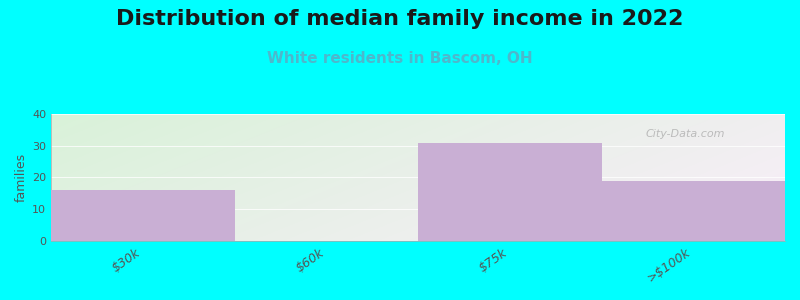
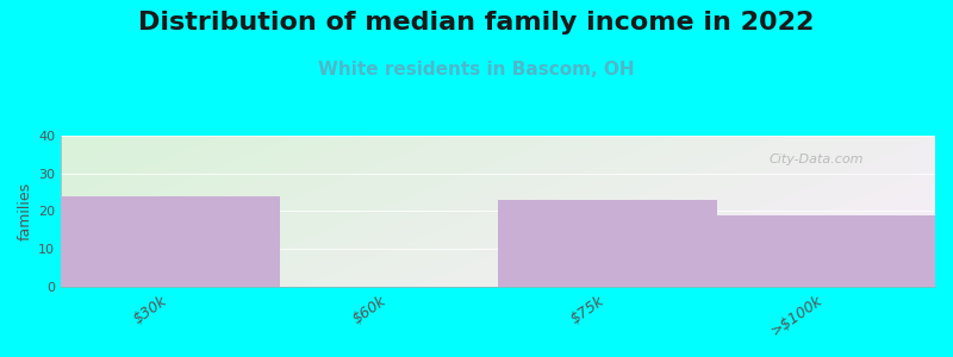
$30k: 16 -> 24
$75k: 31 -> 23
